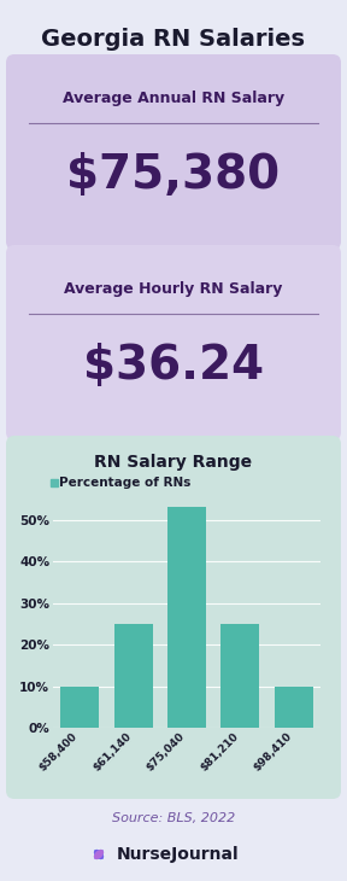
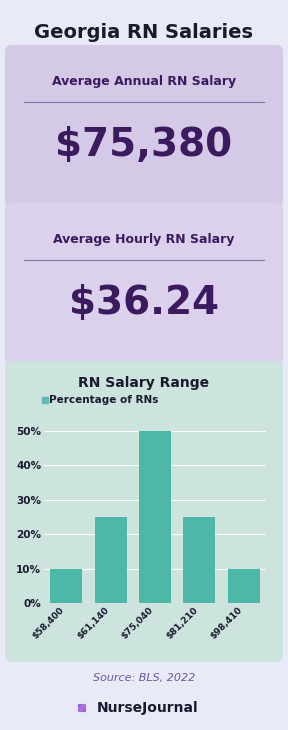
$75,040: 53% -> 50%
